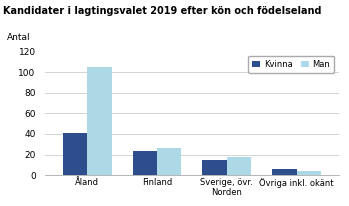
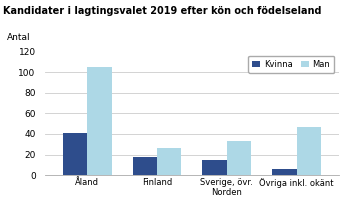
Kvinna/Finland: 23 -> 18
Man/Sverige, övr. Norden: 18 -> 33
Man/Övriga inkl. okänt: 4 -> 47
